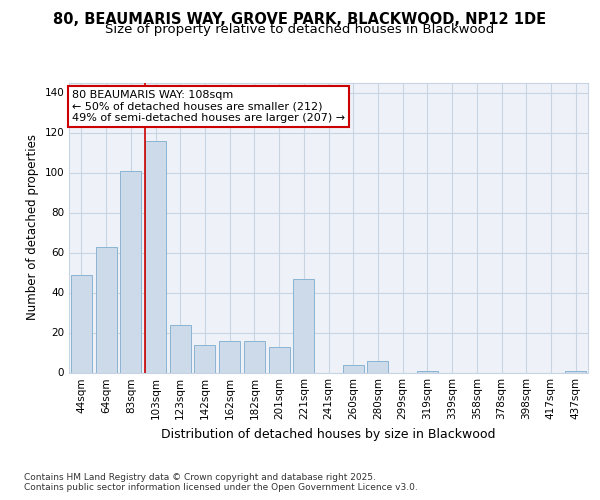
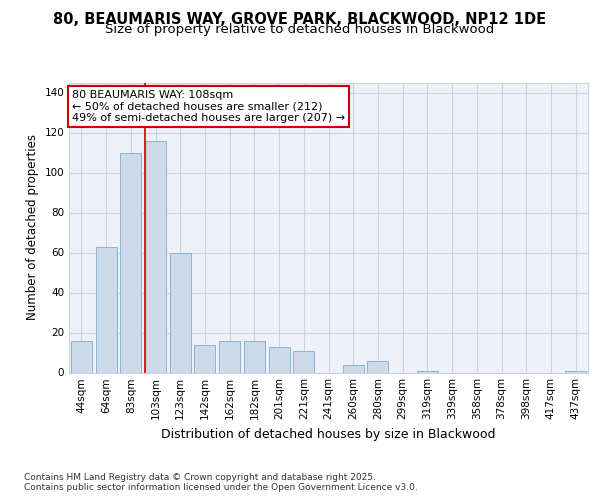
44sqm: 49 -> 16
83sqm: 101 -> 110
123sqm: 24 -> 60
221sqm: 47 -> 11
